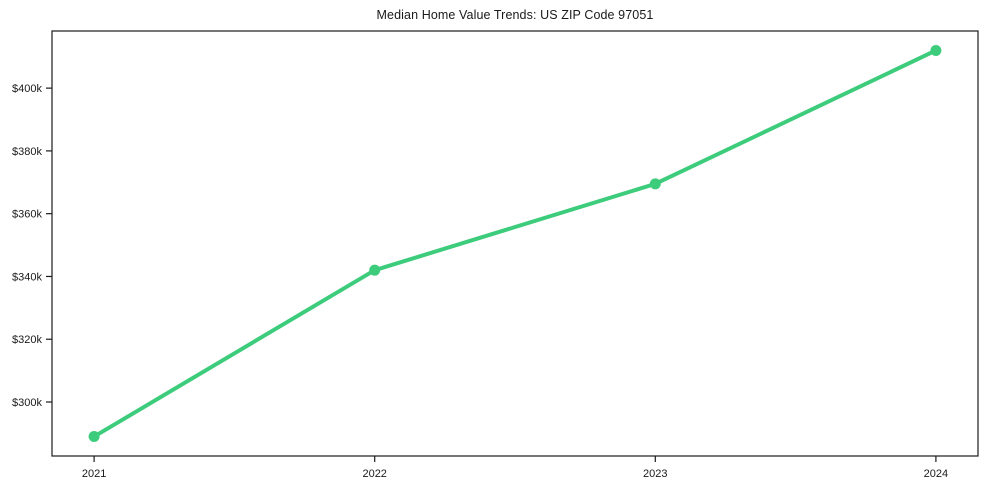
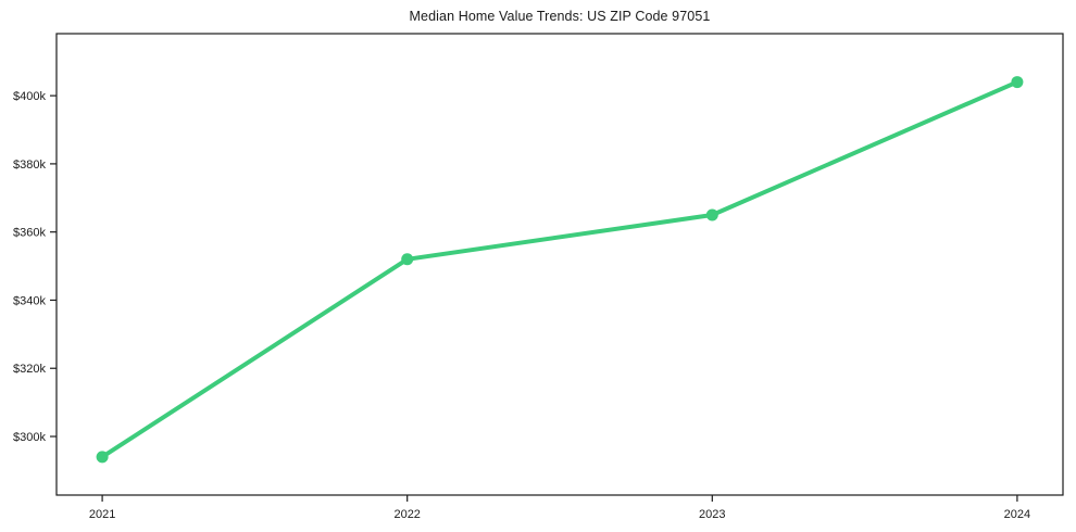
2021: $289k -> $294k
2022: $342k -> $352k
2023: $370k -> $365k
2024: $412k -> $404k
